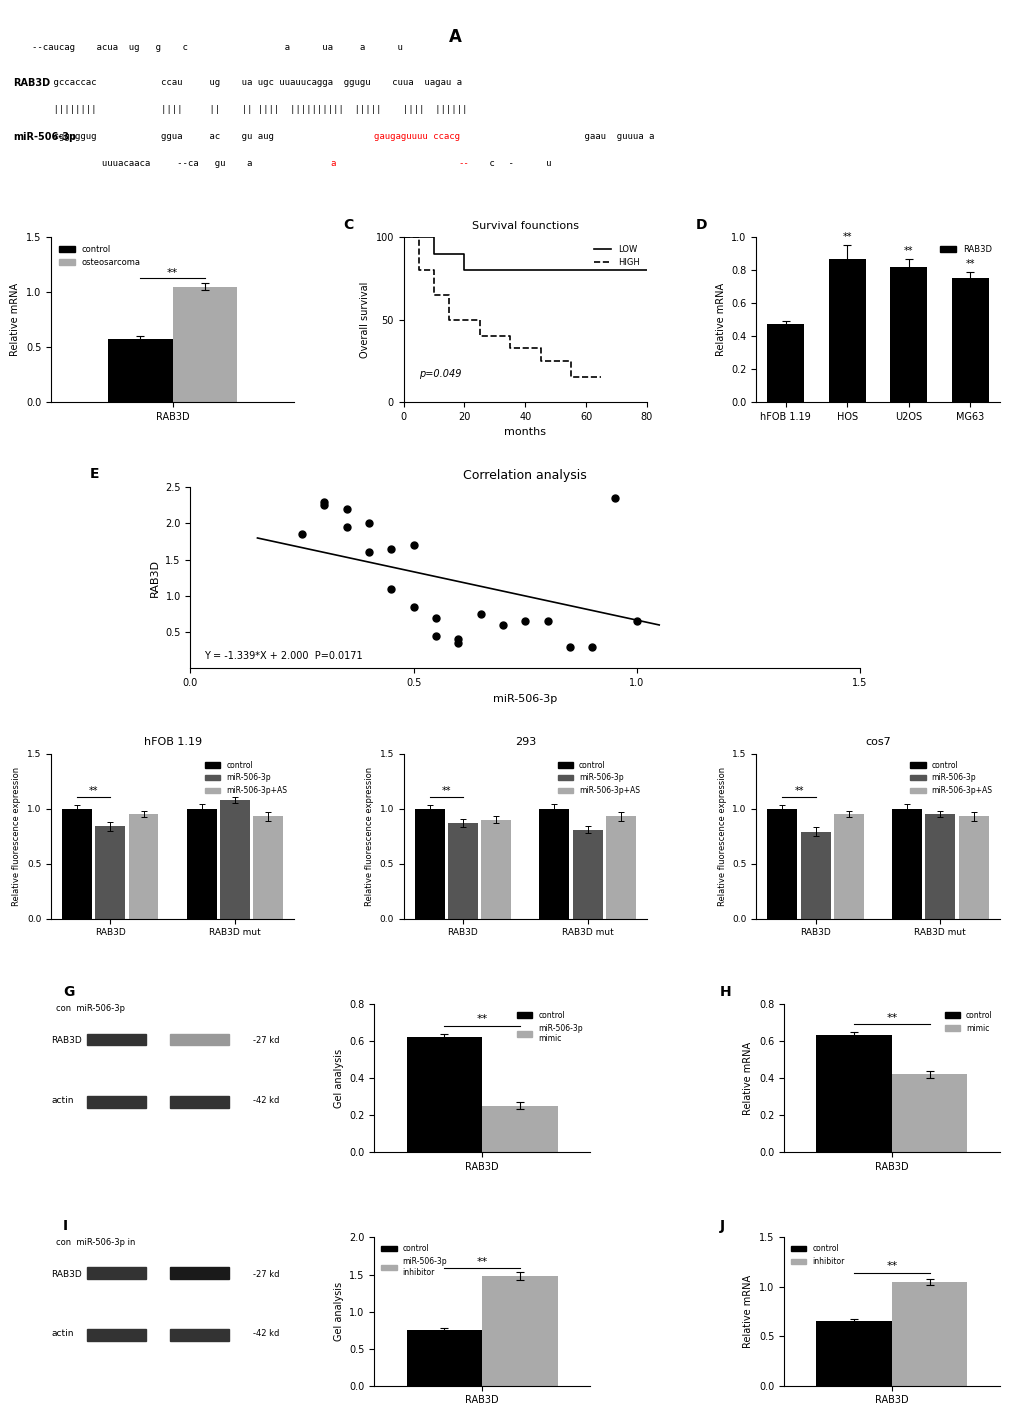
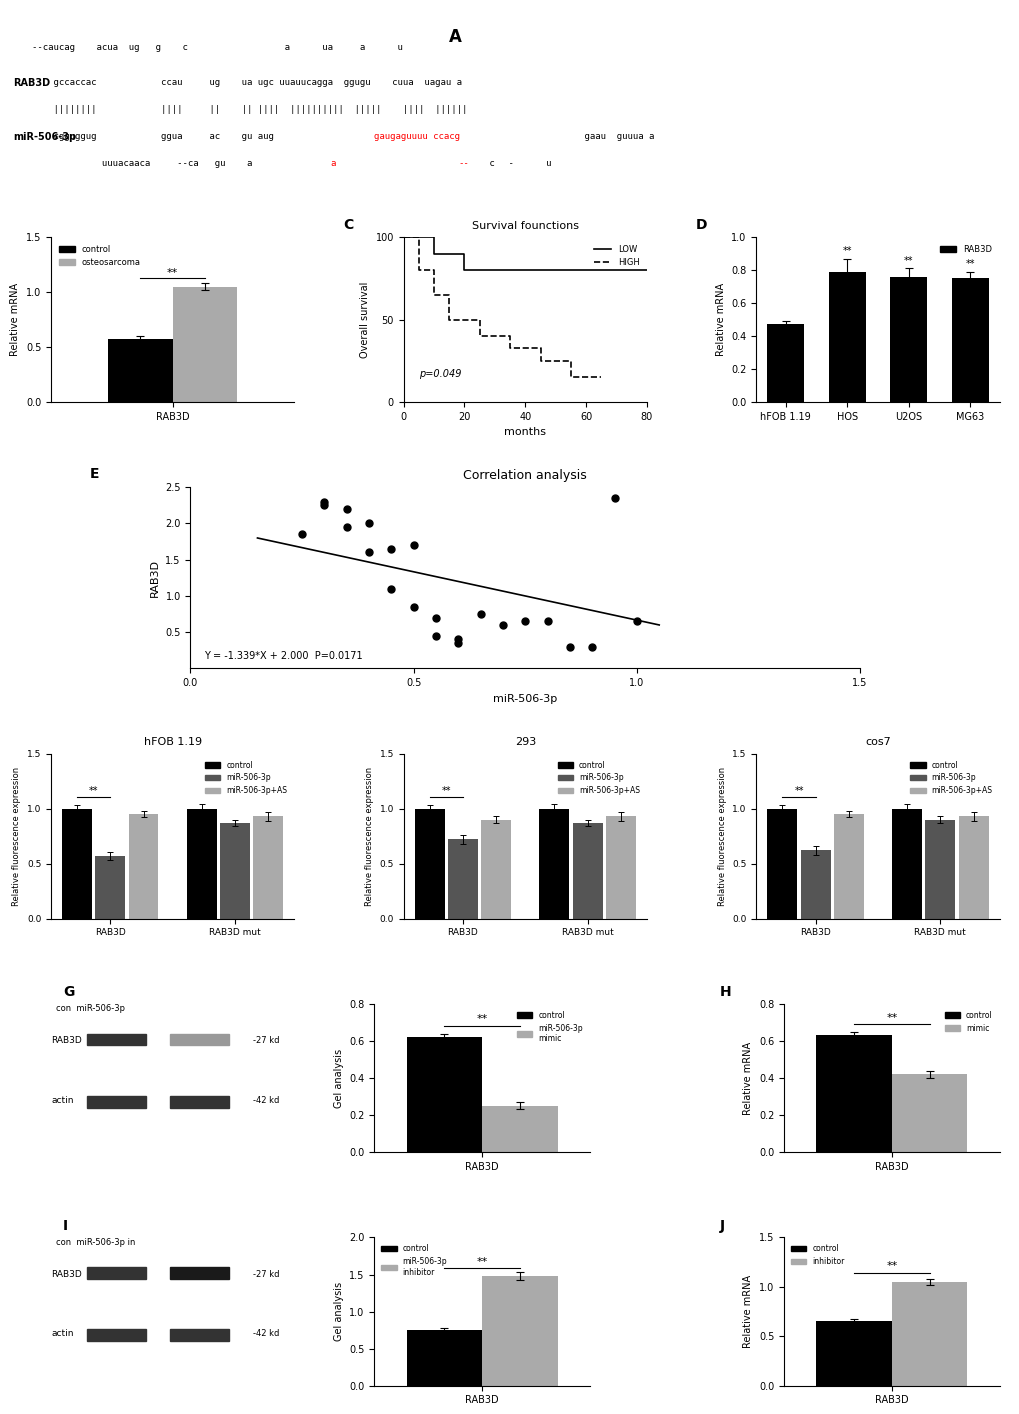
HOS: 0.87 -> 0.79
U2OS: 0.82 -> 0.76
hFOB 1.19/miR-506-3p/RAB3D: 0.84 -> 0.57
hFOB 1.19/miR-506-3p/RAB3D mut: 1.08 -> 0.87
293/miR-506-3p/RAB3D: 0.87 -> 0.72
293/miR-506-3p/RAB3D mut: 0.81 -> 0.87
cos7/miR-506-3p/RAB3D: 0.79 -> 0.62
cos7/miR-506-3p/RAB3D mut: 0.95 -> 0.90
